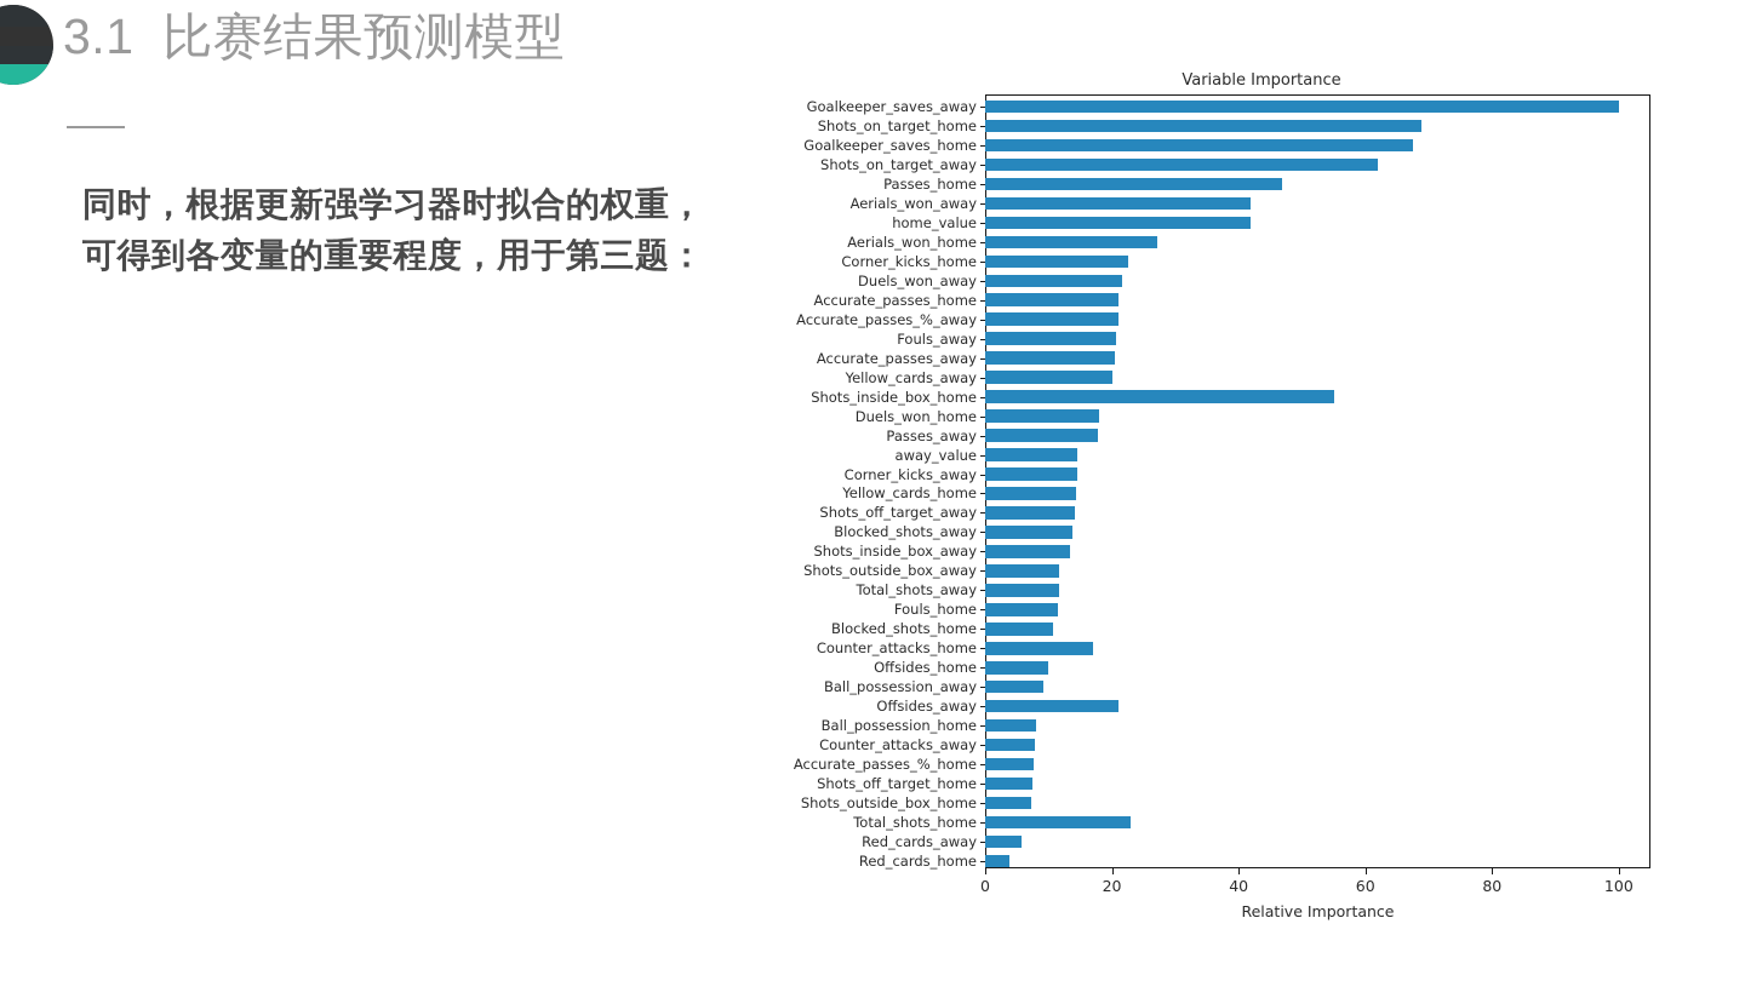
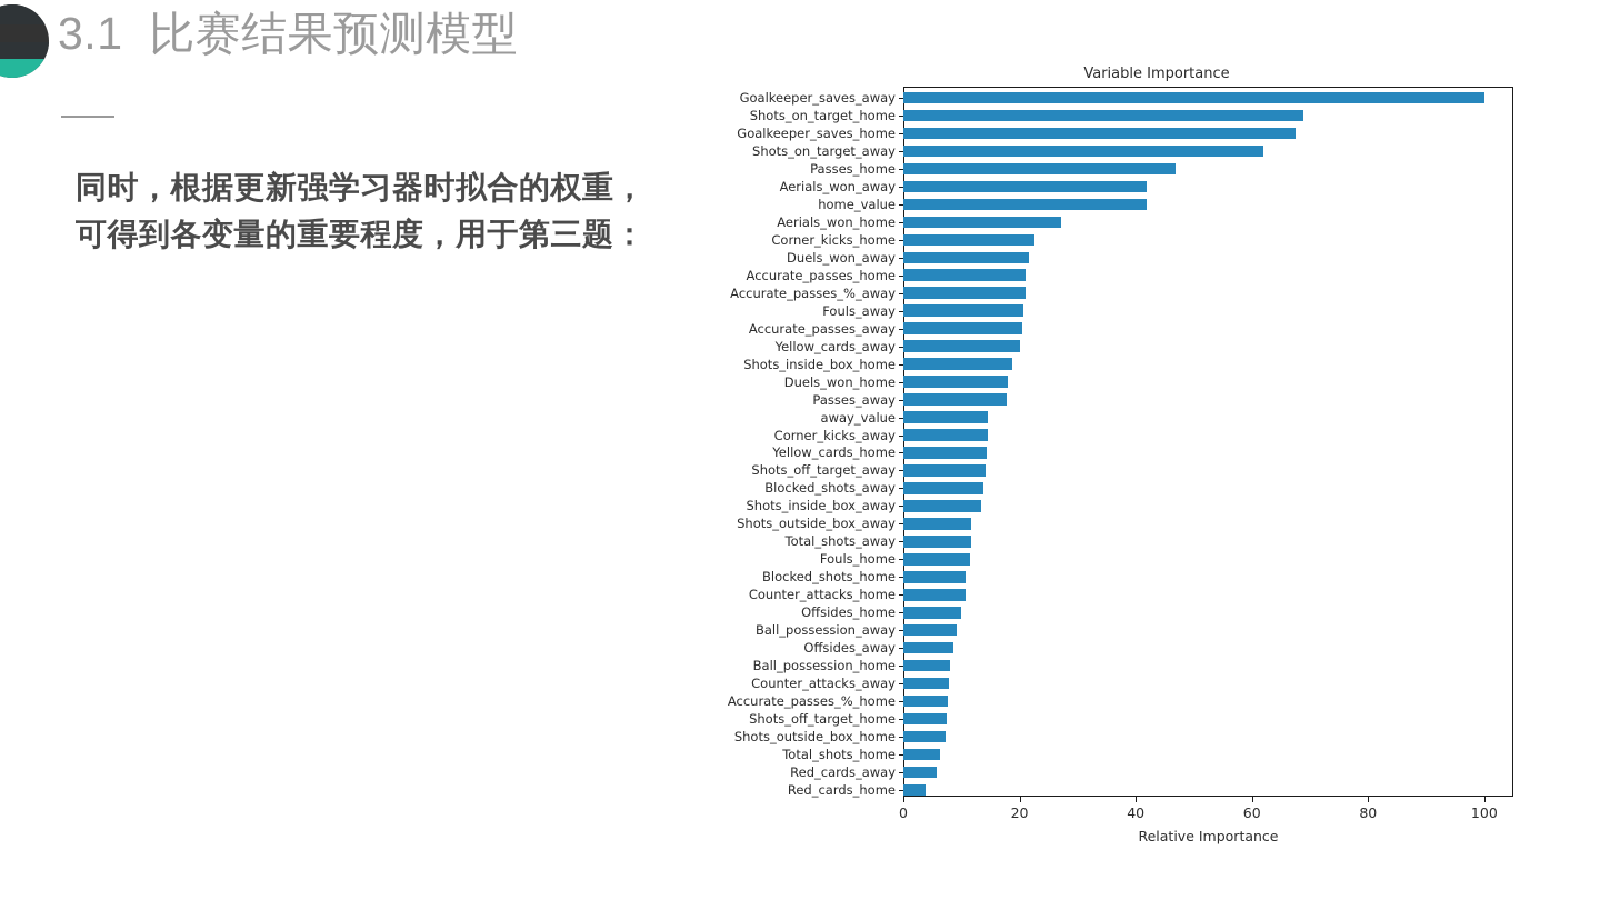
Shots_inside_box_home: 55 -> 19
Counter_attacks_home: 17 -> 11
Offsides_away: 21 -> 9
Total_shots_home: 23 -> 6
